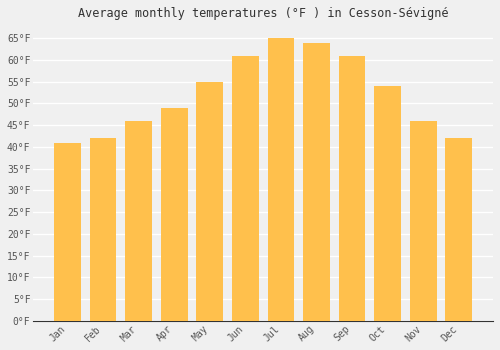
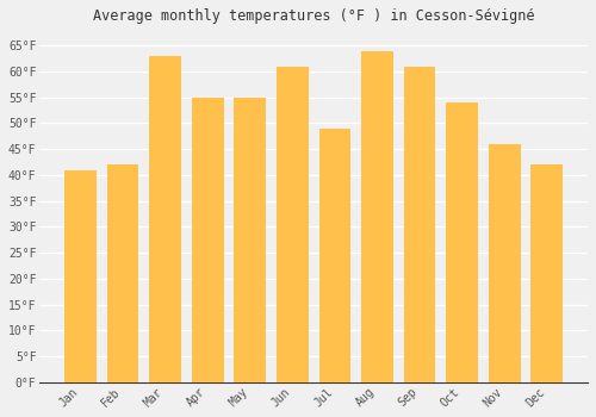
Mar: 46°F -> 63°F
Apr: 49°F -> 55°F
Jul: 65°F -> 49°F
